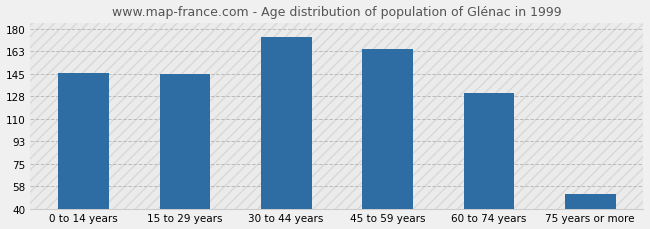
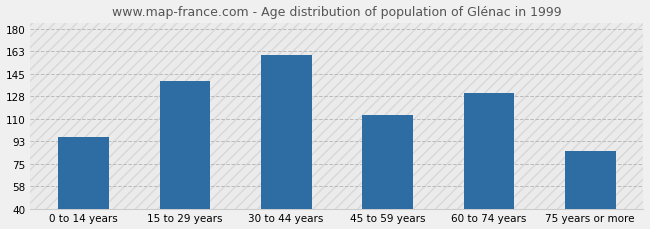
0 to 14 years: 146 -> 96
15 to 29 years: 145 -> 140
30 to 44 years: 174 -> 160
45 to 59 years: 165 -> 113
75 years or more: 51 -> 85
